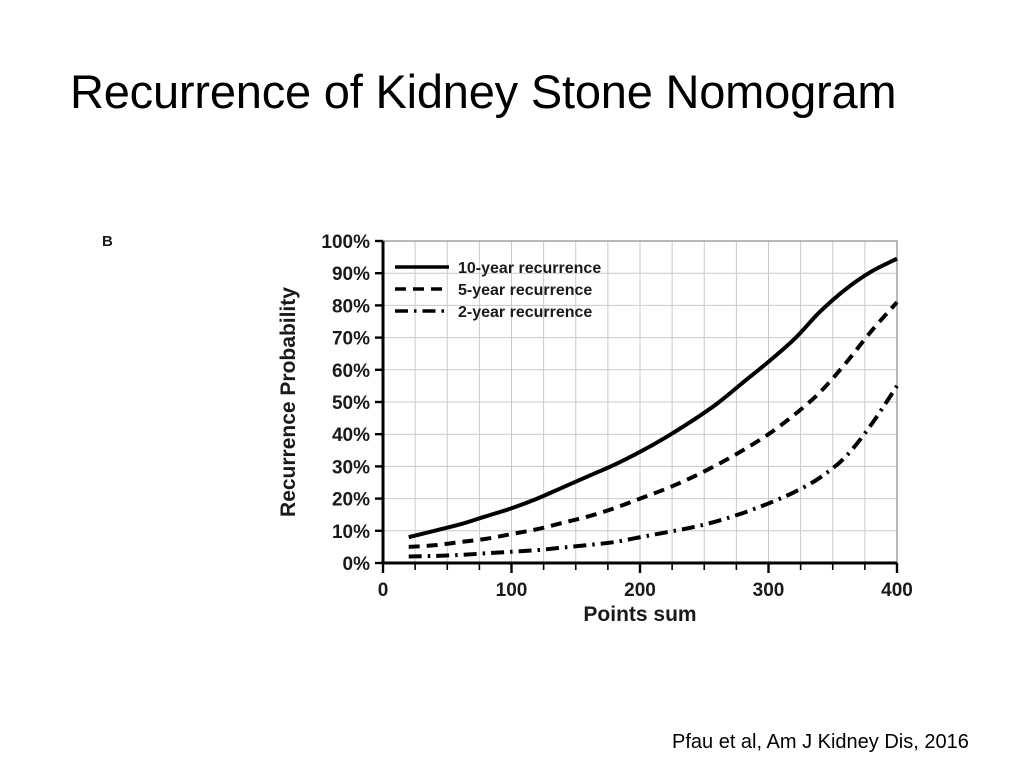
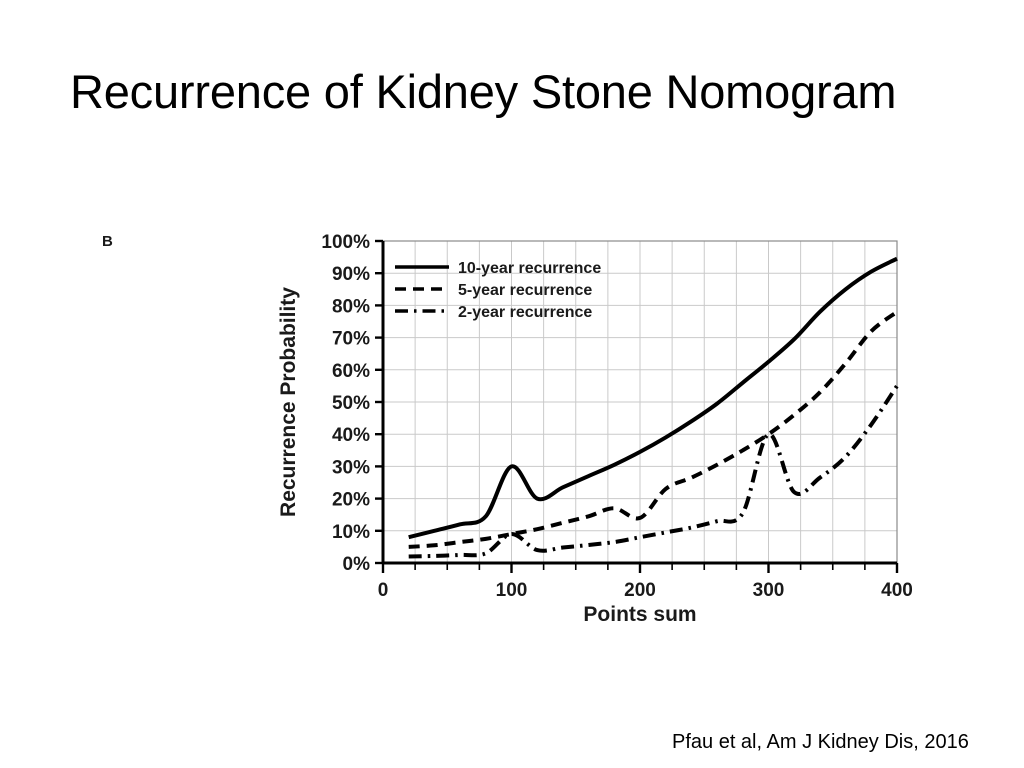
10-year recurrence/100: 17% -> 30%
2-year recurrence/100: 4% -> 9%
5-year recurrence/200: 20% -> 14%
2-year recurrence/300: 18% -> 40%
5-year recurrence/400: 81% -> 78%
